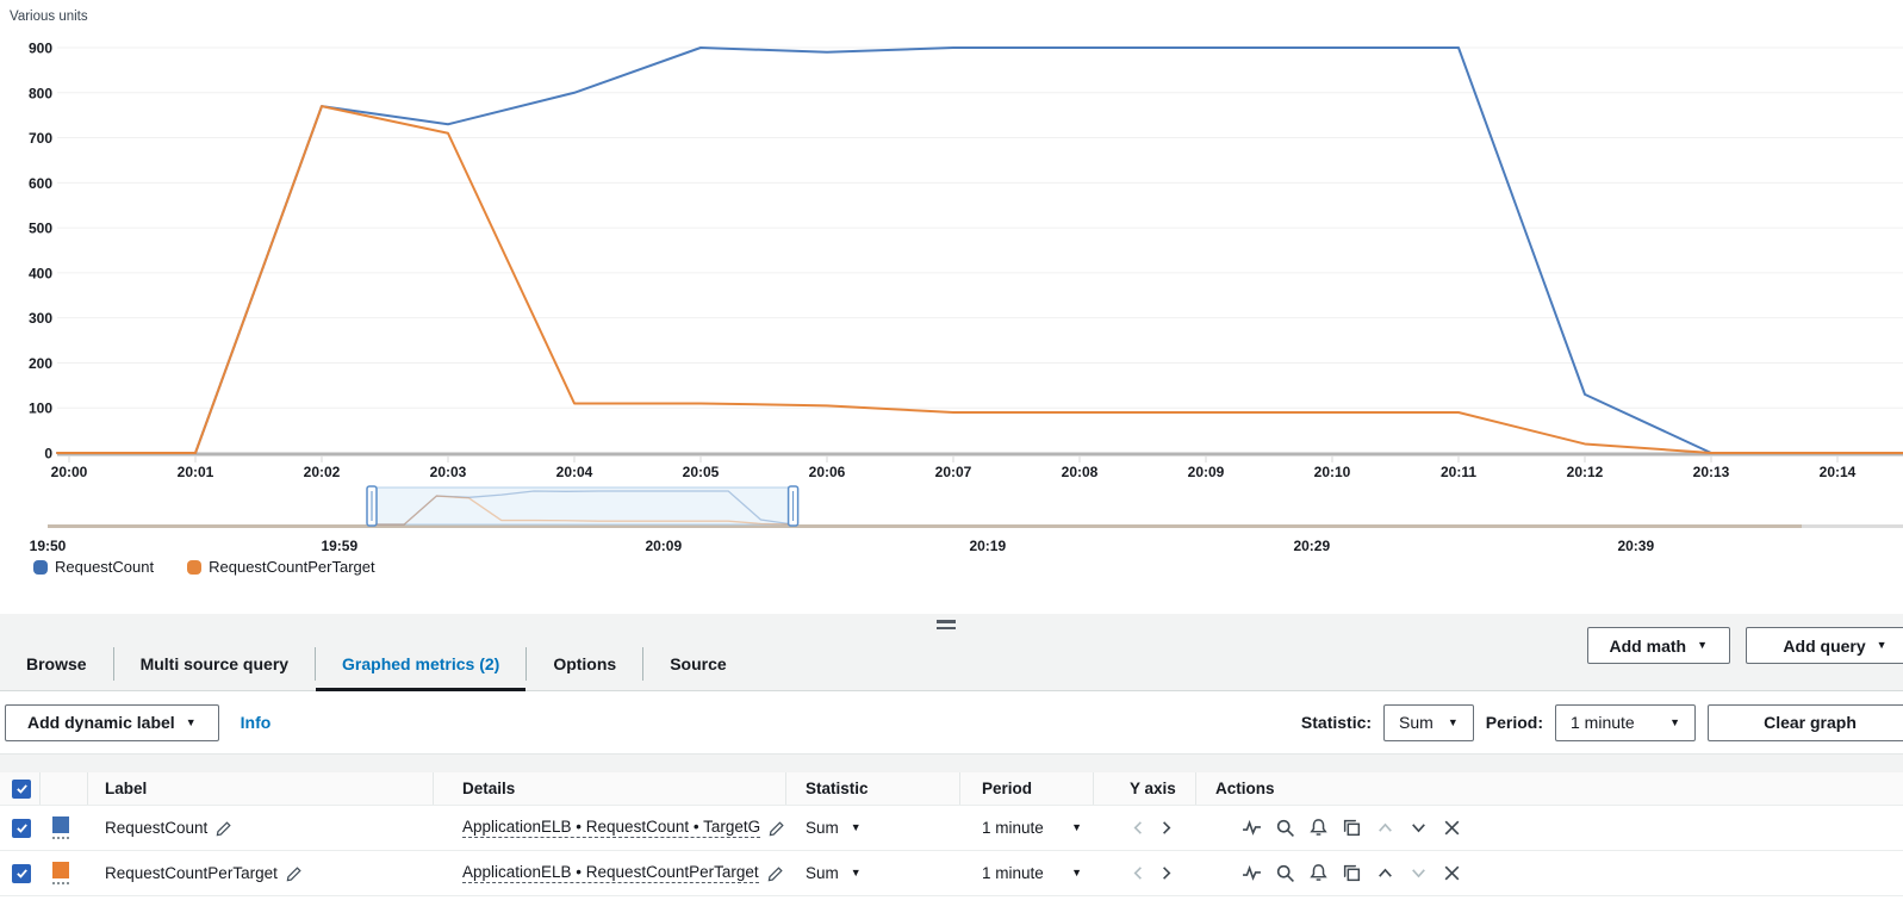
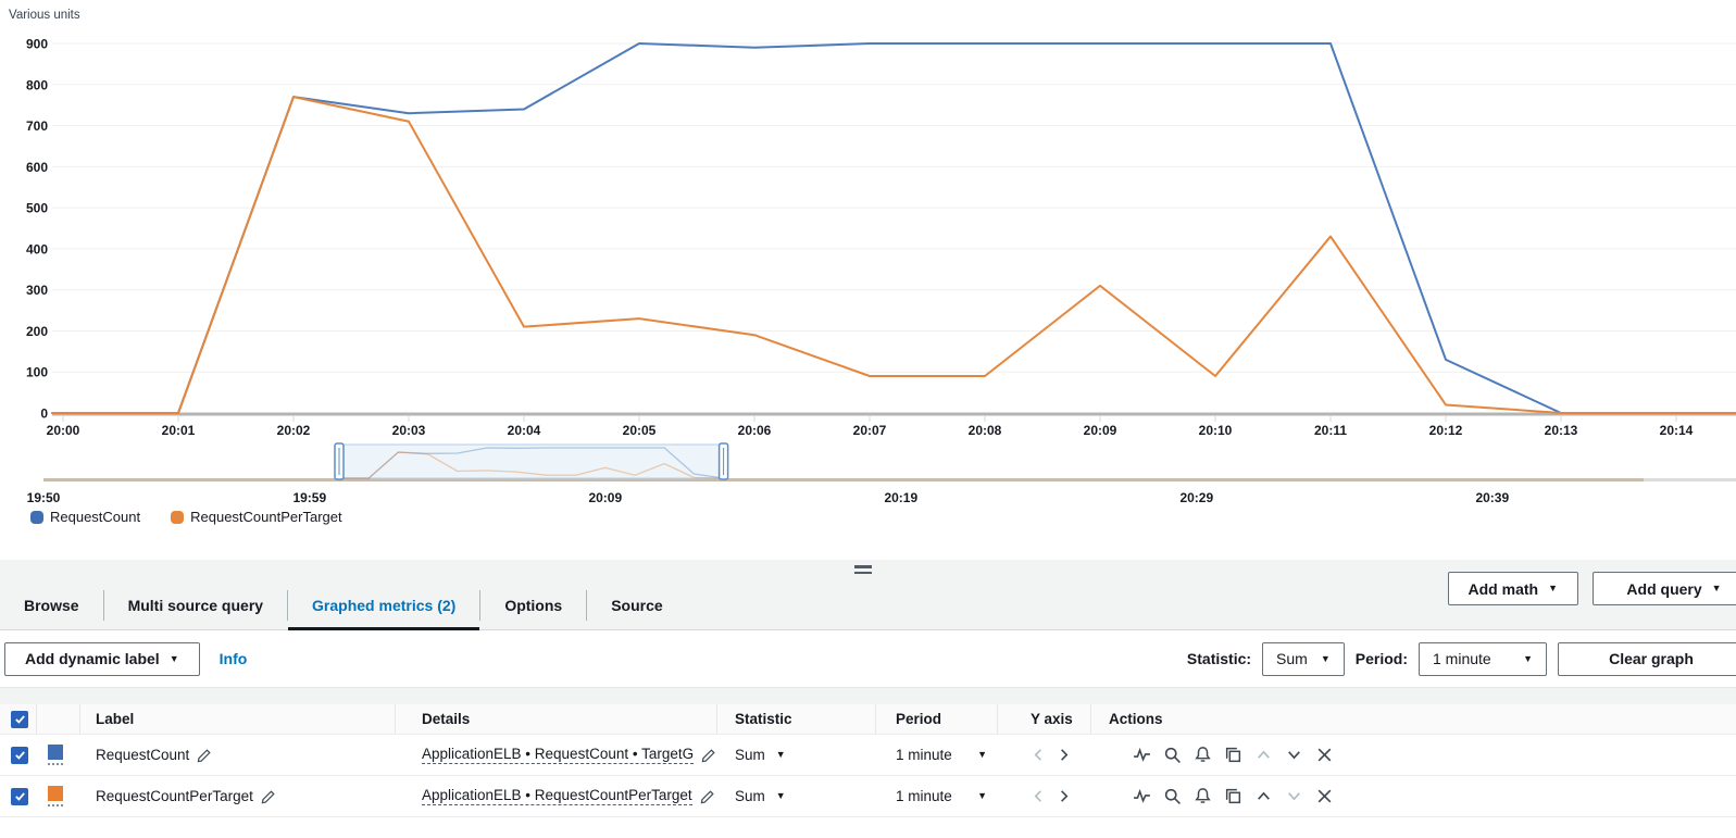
RequestCount/20:04: 800 -> 740
RequestCountPerTarget/20:04: 110 -> 210
RequestCountPerTarget/20:05: 110 -> 230
RequestCountPerTarget/20:06: 100 -> 190
RequestCountPerTarget/20:09: 90 -> 310
RequestCountPerTarget/20:11: 90 -> 430
